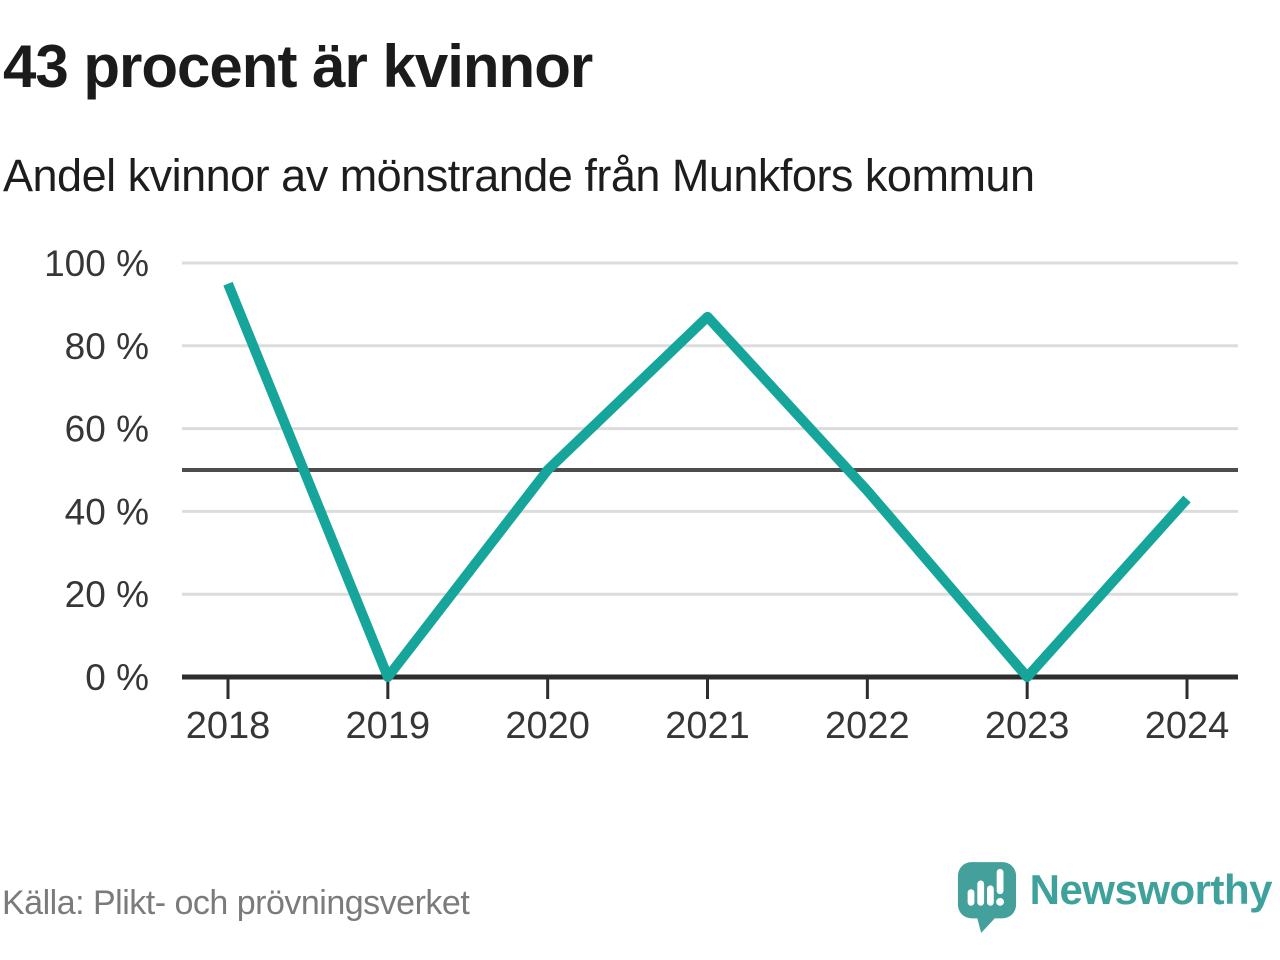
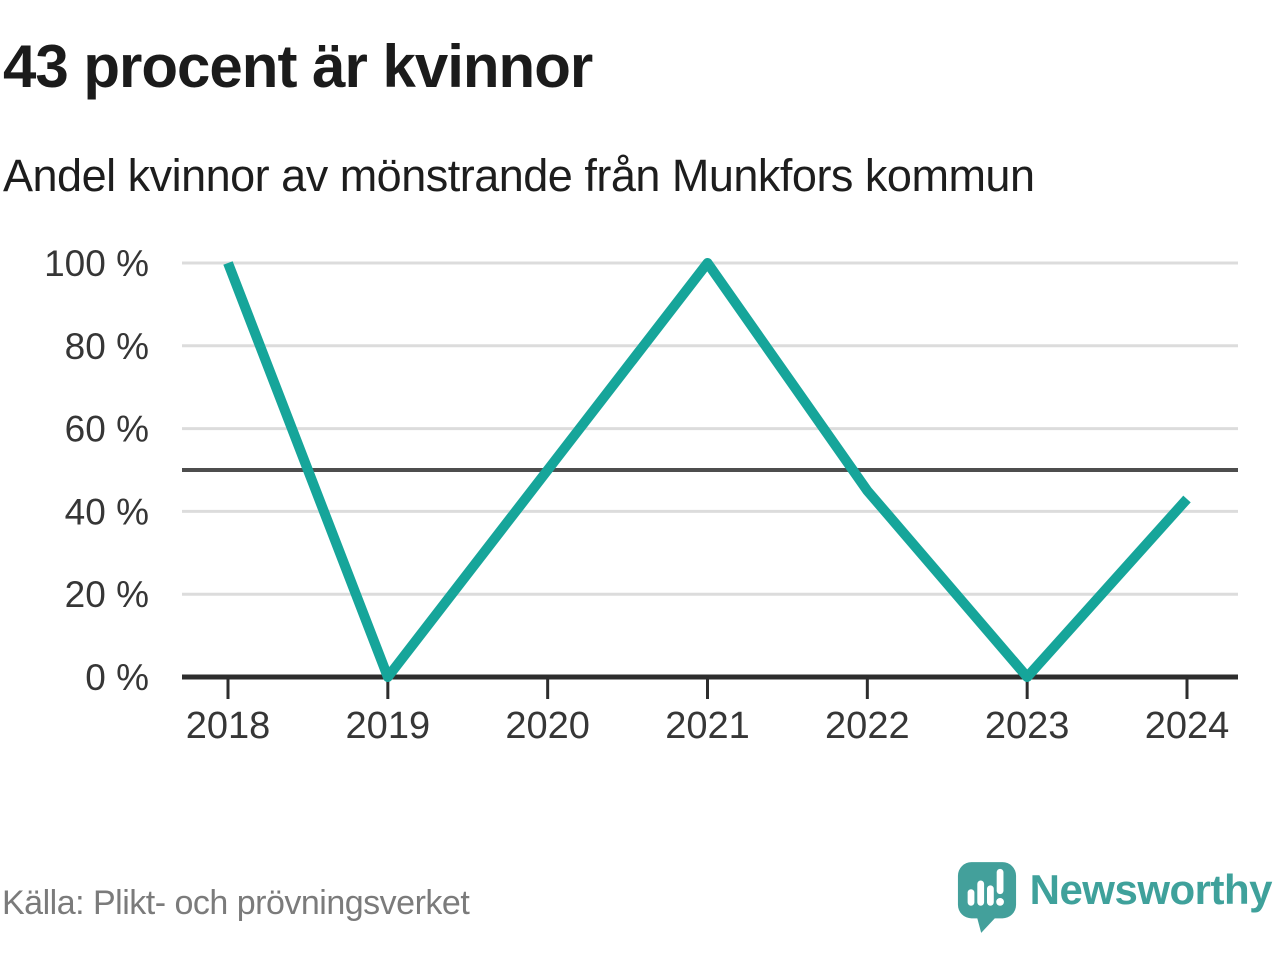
2018: 95% -> 100%
2021: 87% -> 100%
